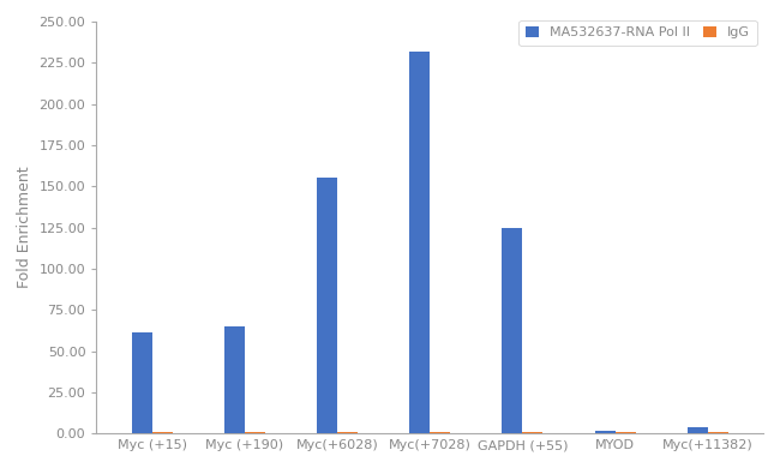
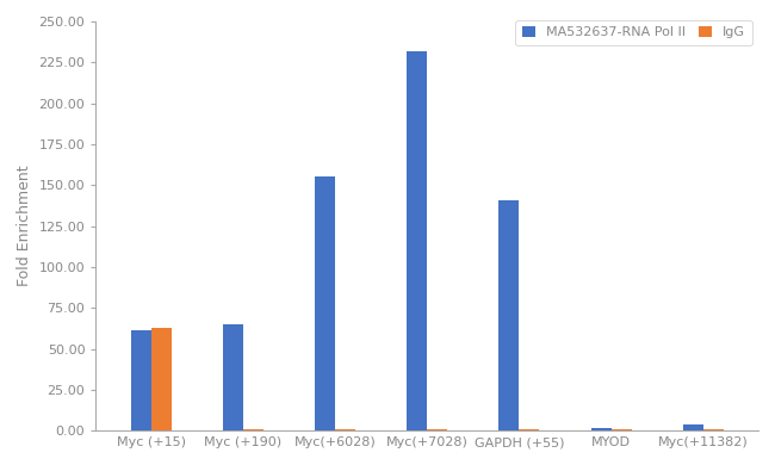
IgG/Myc (+15): 1 -> 63
MA532637-RNA Pol II/GAPDH (+55): 125 -> 141
